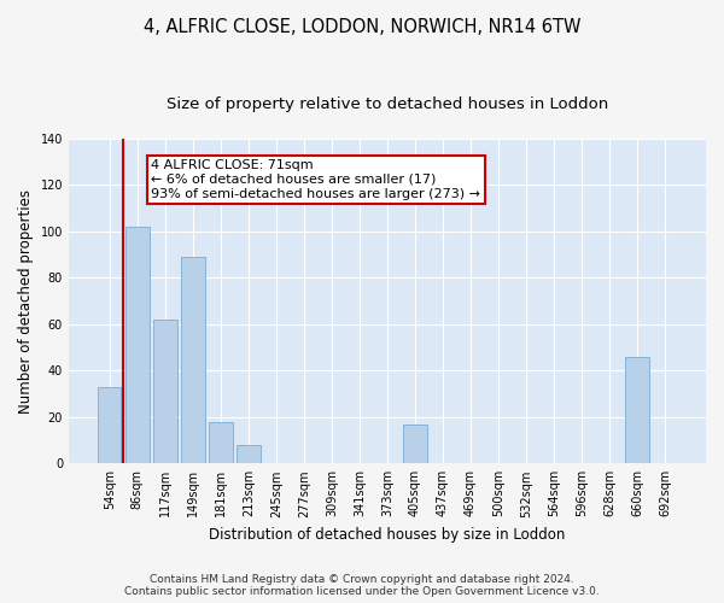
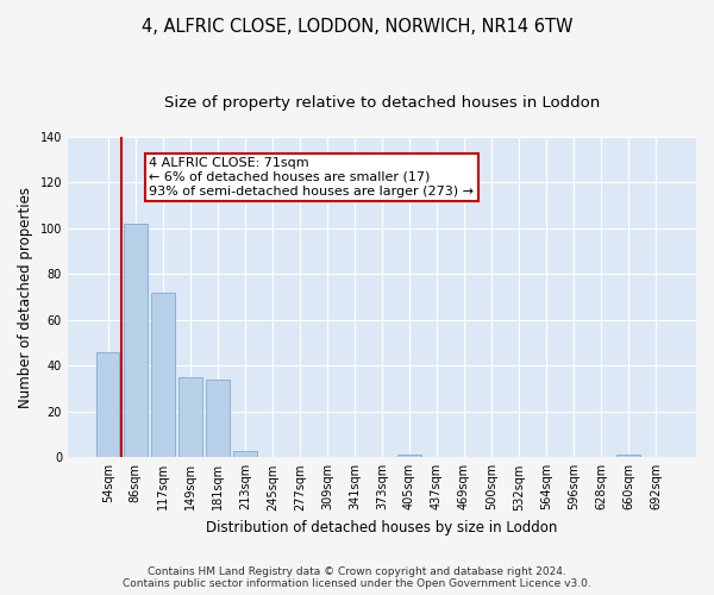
54sqm: 33 -> 46
117sqm: 62 -> 72
149sqm: 89 -> 35
181sqm: 18 -> 34
213sqm: 8 -> 3
405sqm: 17 -> 1
660sqm: 46 -> 1
